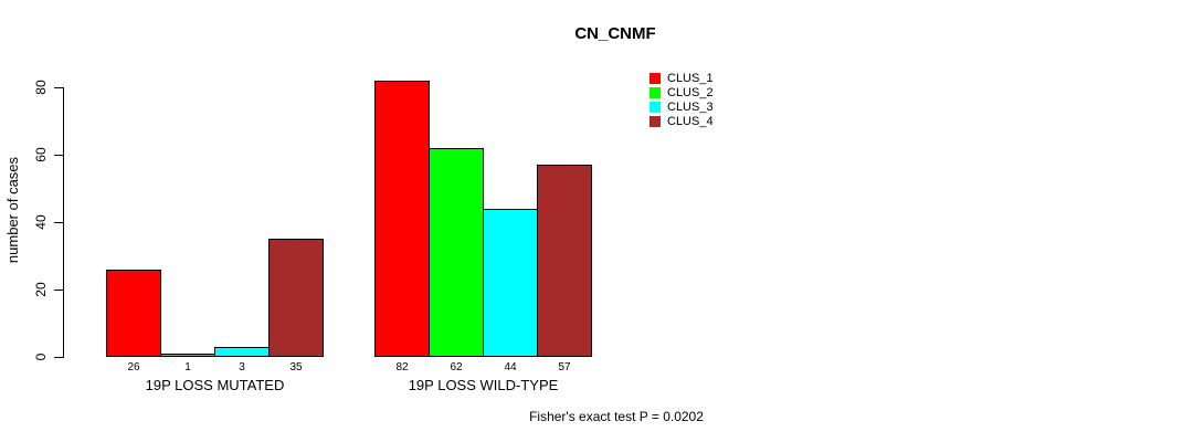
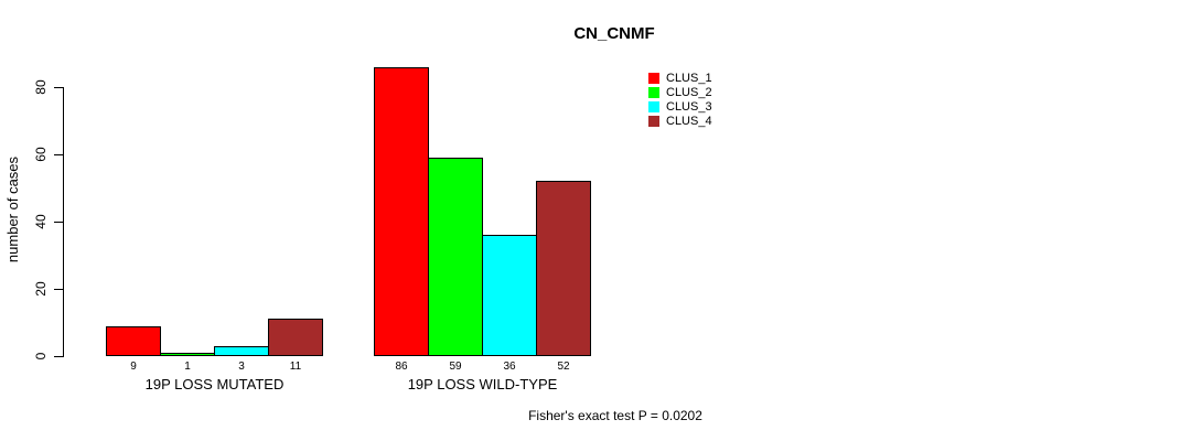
CLUS_1/19P LOSS MUTATED: 26 -> 9
CLUS_4/19P LOSS MUTATED: 35 -> 11
CLUS_1/19P LOSS WILD-TYPE: 82 -> 86
CLUS_2/19P LOSS WILD-TYPE: 62 -> 59
CLUS_3/19P LOSS WILD-TYPE: 44 -> 36
CLUS_4/19P LOSS WILD-TYPE: 57 -> 52
